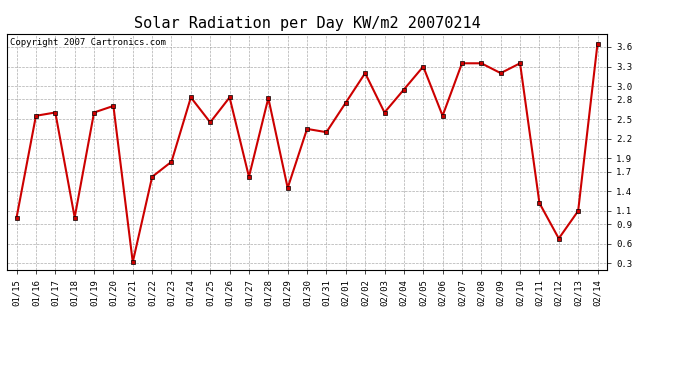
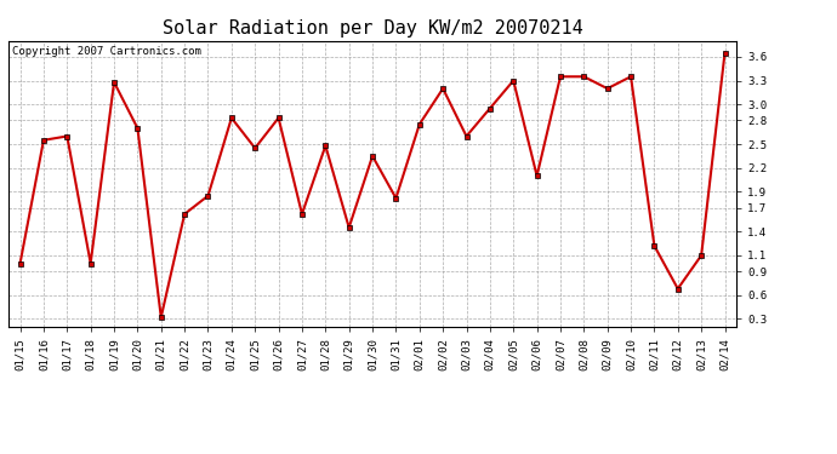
01/19: 2.60 -> 3.28
01/28: 2.82 -> 2.48
01/31: 2.30 -> 1.82
02/06: 2.55 -> 2.10
